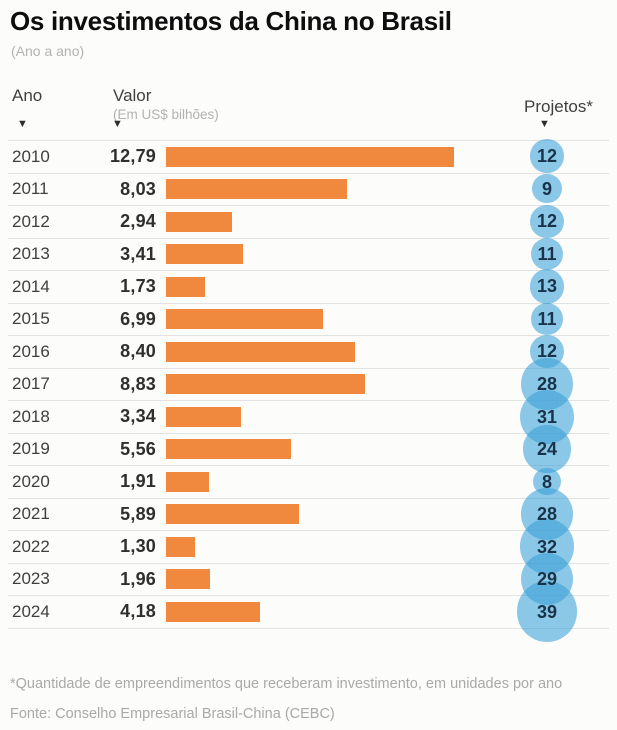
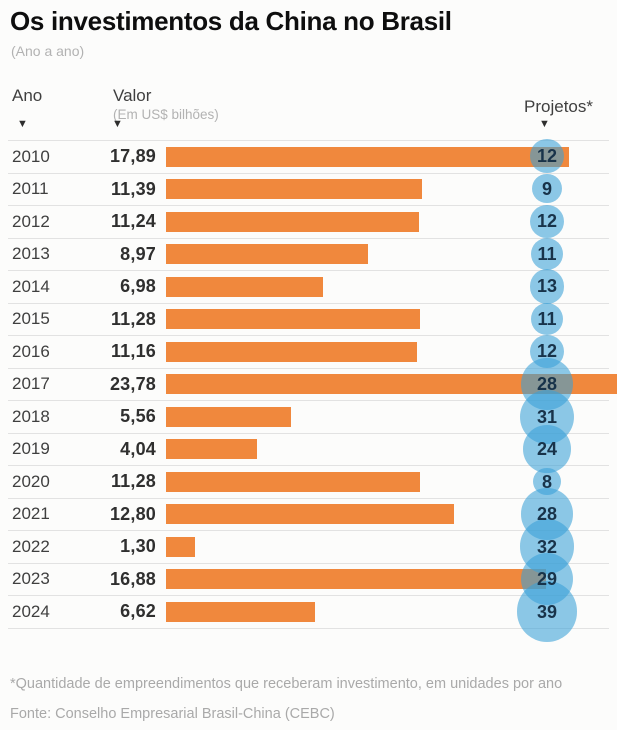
Valor (Em US$ bilhões)/2010: 12,79 -> 17,89
Valor (Em US$ bilhões)/2011: 8,03 -> 11,39
Valor (Em US$ bilhões)/2012: 2,94 -> 11,24
Valor (Em US$ bilhões)/2013: 3,41 -> 8,97
Valor (Em US$ bilhões)/2014: 1,73 -> 6,98
Valor (Em US$ bilhões)/2015: 6,99 -> 11,28
Valor (Em US$ bilhões)/2016: 8,40 -> 11,16
Valor (Em US$ bilhões)/2017: 8,83 -> 23,78
Valor (Em US$ bilhões)/2018: 3,34 -> 5,56
Valor (Em US$ bilhões)/2019: 5,56 -> 4,04
Valor (Em US$ bilhões)/2020: 1,91 -> 11,28
Valor (Em US$ bilhões)/2021: 5,89 -> 12,80
Valor (Em US$ bilhões)/2023: 1,96 -> 16,88
Valor (Em US$ bilhões)/2024: 4,18 -> 6,62
